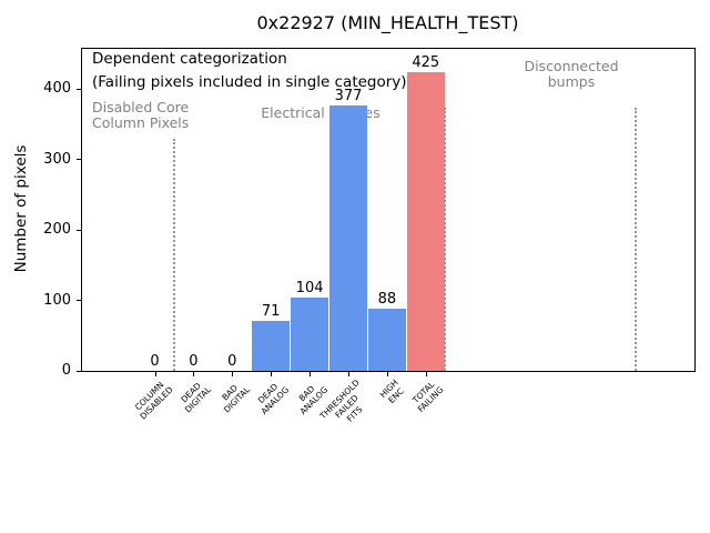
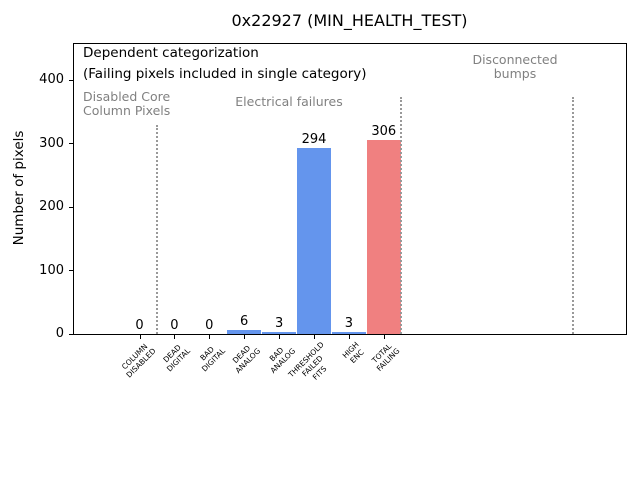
DEAD ANALOG: 71 -> 6
BAD ANALOG: 104 -> 3
THRESHOLD FAILED FITS: 377 -> 294
HIGH ENC: 88 -> 3
TOTAL FAILING: 425 -> 306
